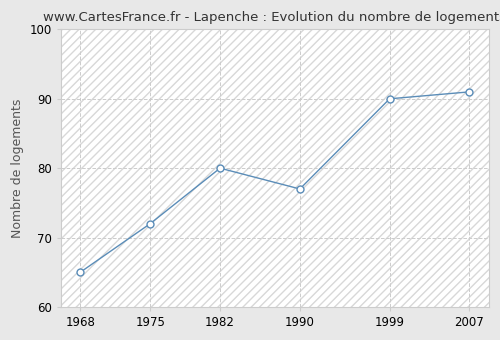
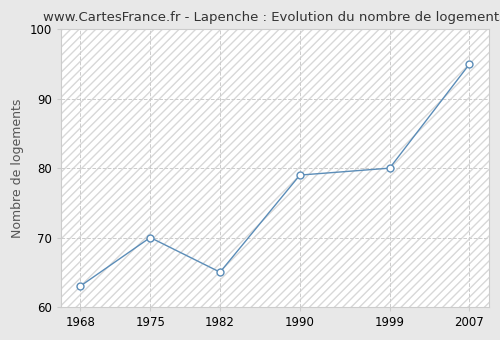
1968: 65 -> 63
1975: 72 -> 70
1982: 80 -> 65
1990: 77 -> 79
1999: 90 -> 80
2007: 91 -> 95
